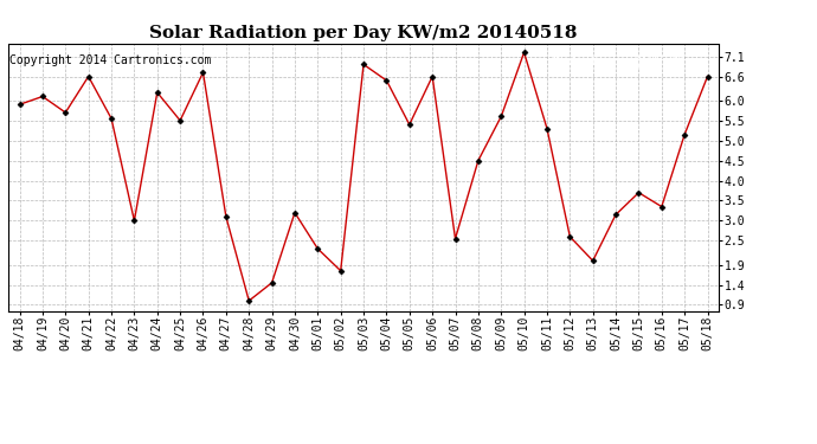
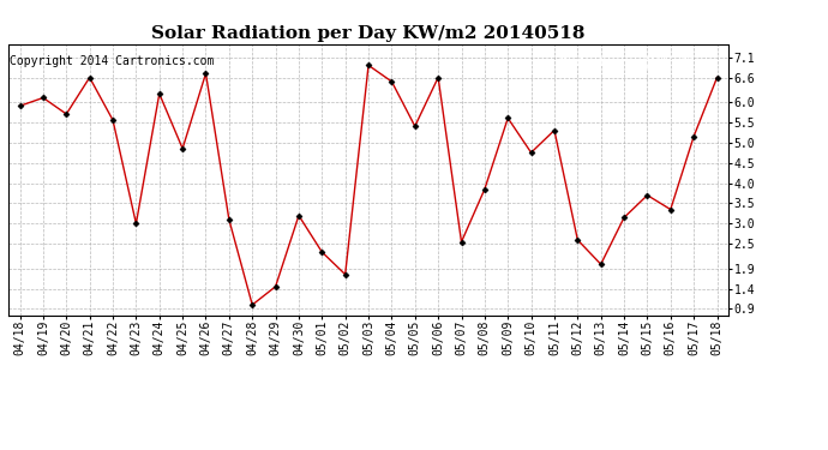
04/25: 5.50 -> 4.85
05/08: 4.50 -> 3.85
05/10: 7.20 -> 4.75
